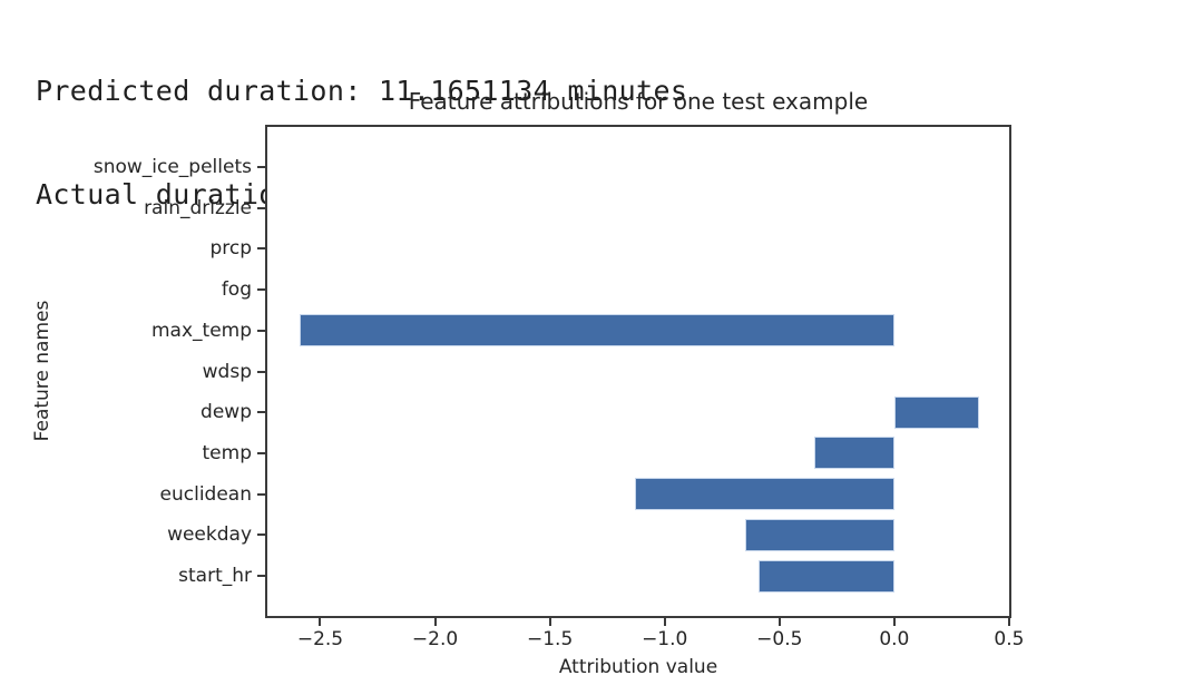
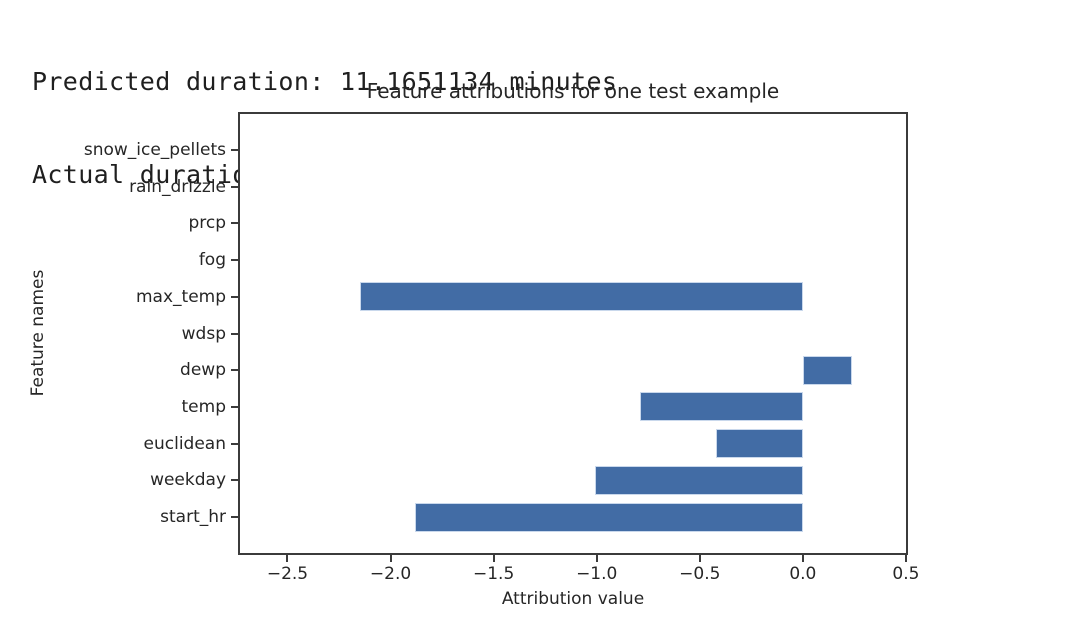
max_temp: -2.59 -> -2.15
dewp: 0.37 -> 0.24
temp: -0.35 -> -0.79
euclidean: -1.13 -> -0.42
weekday: -0.65 -> -1.01
start_hr: -0.59 -> -1.88
